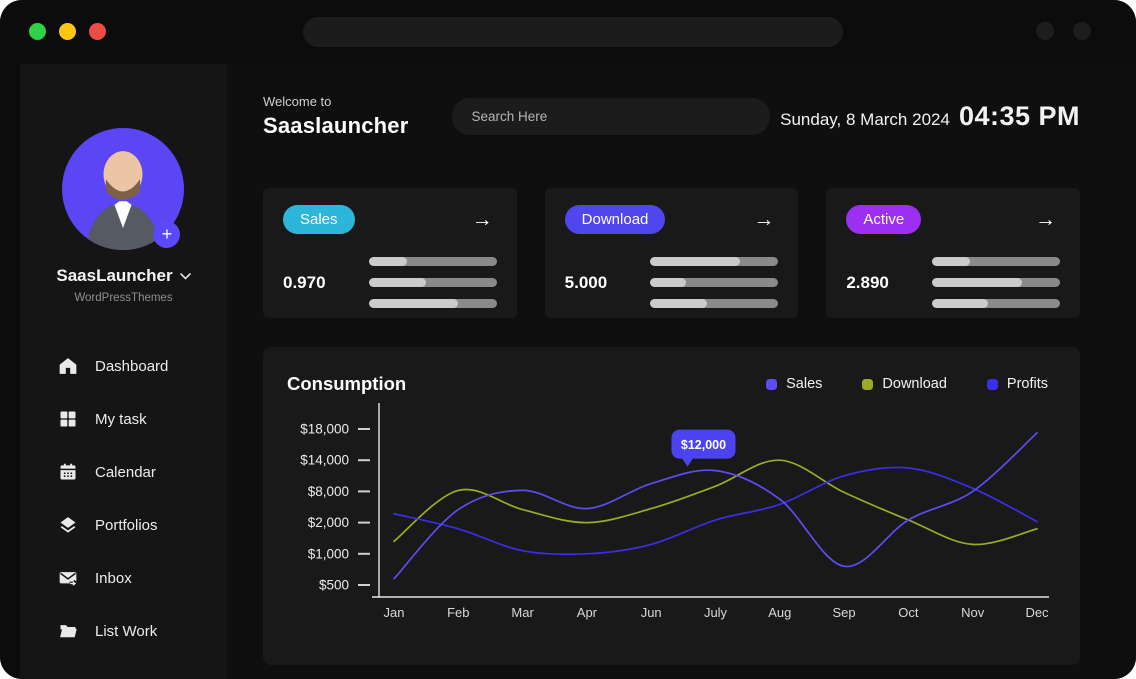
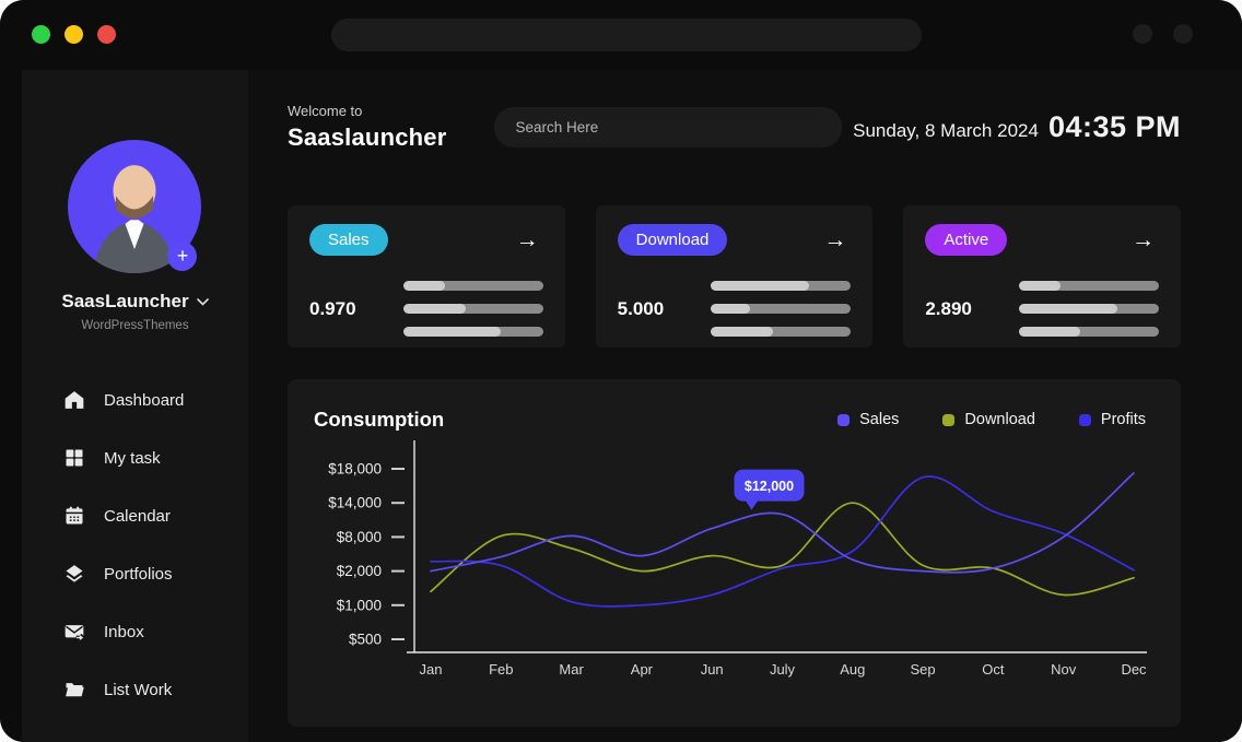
Sales/Jan: $1000 -> $2000
Profits/Feb: $2000 -> $3000
Download/Mar: $4000 -> $6000
Download/July: $9000 -> $3000
Sales/Aug: $6000 -> $4000
Sales/Sep: $1000 -> $2000
Download/Sep: $8000 -> $3000
Profits/Sep: $11000 -> $17000
